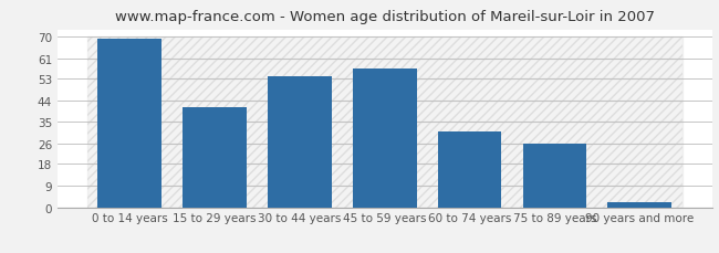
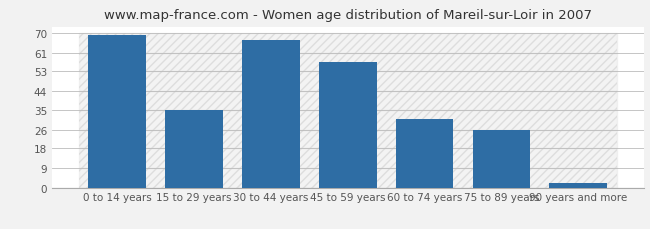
15 to 29 years: 41 -> 35
30 to 44 years: 54 -> 67
